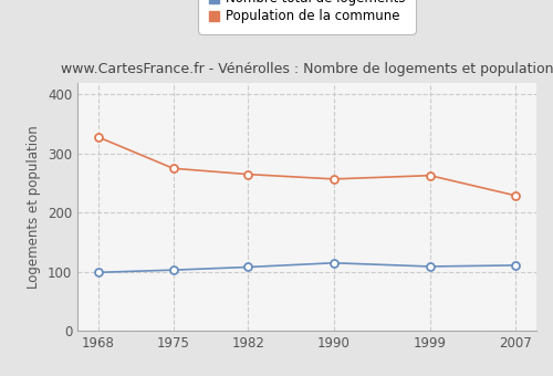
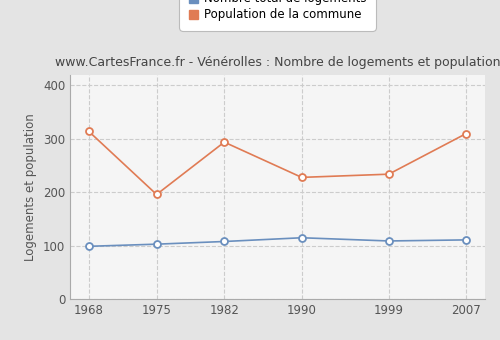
Population de la commune/1968: 328 -> 314
Population de la commune/1975: 275 -> 196
Population de la commune/1982: 265 -> 294
Population de la commune/1990: 257 -> 228
Population de la commune/1999: 263 -> 234
Population de la commune/2007: 229 -> 310
